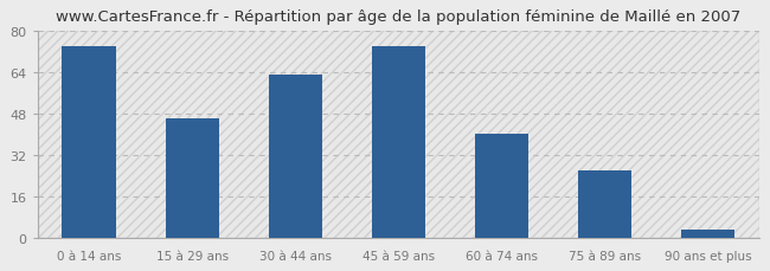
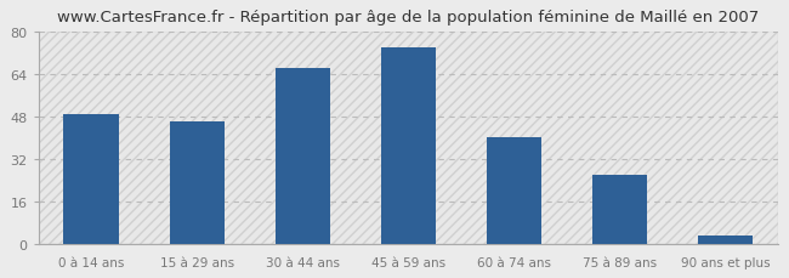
0 à 14 ans: 74 -> 49
30 à 44 ans: 63 -> 66
